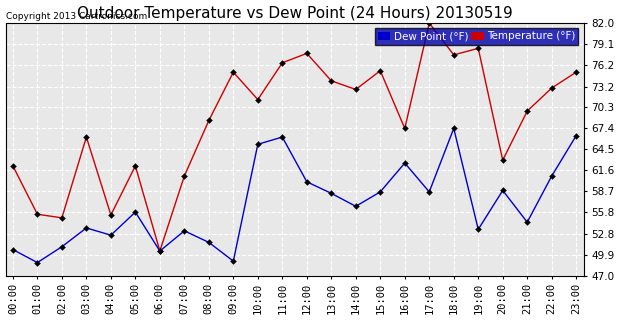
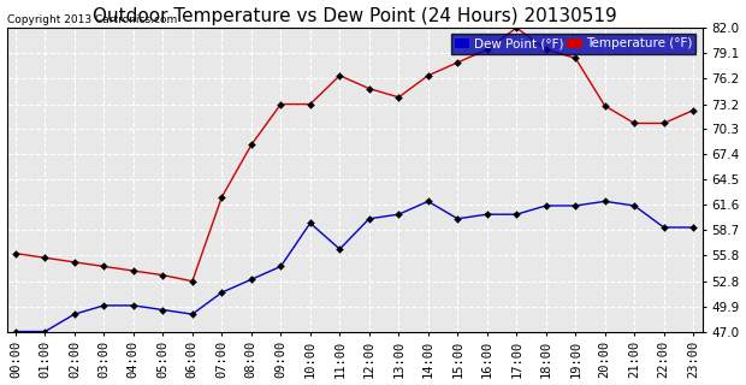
Temperature (°F)/00:00: 62.2 -> 56.0
Dew Point (°F)/00:00: 50.6 -> 47.0
Dew Point (°F)/01:00: 48.8 -> 47.0
Dew Point (°F)/02:00: 51.0 -> 49.0
Temperature (°F)/03:00: 66.2 -> 54.5
Dew Point (°F)/03:00: 53.6 -> 50.0
Temperature (°F)/04:00: 55.4 -> 54.0
Dew Point (°F)/04:00: 52.6 -> 50.0
Temperature (°F)/05:00: 62.2 -> 53.5
Dew Point (°F)/05:00: 55.8 -> 49.5
Temperature (°F)/06:00: 50.4 -> 52.8
Dew Point (°F)/06:00: 50.4 -> 49.0
Temperature (°F)/07:00: 60.8 -> 62.5
Dew Point (°F)/07:00: 53.2 -> 51.5
Dew Point (°F)/08:00: 51.6 -> 53.0
Temperature (°F)/09:00: 75.2 -> 73.2
Dew Point (°F)/09:00: 49.0 -> 54.5
Temperature (°F)/10:00: 71.4 -> 73.2
Dew Point (°F)/10:00: 65.2 -> 59.5
Dew Point (°F)/11:00: 66.2 -> 56.5
Temperature (°F)/12:00: 77.8 -> 75.0
Dew Point (°F)/13:00: 58.4 -> 60.5
Temperature (°F)/14:00: 72.8 -> 76.5
Dew Point (°F)/14:00: 56.6 -> 62.0
Temperature (°F)/15:00: 75.4 -> 78.0
Dew Point (°F)/15:00: 58.6 -> 60.0
Temperature (°F)/16:00: 67.4 -> 79.5
Dew Point (°F)/16:00: 62.6 -> 60.5
Dew Point (°F)/17:00: 58.6 -> 60.5
Temperature (°F)/18:00: 77.6 -> 79.5
Dew Point (°F)/18:00: 67.4 -> 61.5
Dew Point (°F)/19:00: 53.4 -> 61.5
Temperature (°F)/20:00: 63.0 -> 73.0
Dew Point (°F)/20:00: 58.8 -> 62.0
Temperature (°F)/21:00: 69.8 -> 71.0
Dew Point (°F)/21:00: 54.4 -> 61.5
Temperature (°F)/22:00: 73.0 -> 71.0
Dew Point (°F)/22:00: 60.8 -> 59.0
Temperature (°F)/23:00: 75.2 -> 72.5
Dew Point (°F)/23:00: 66.4 -> 59.0
